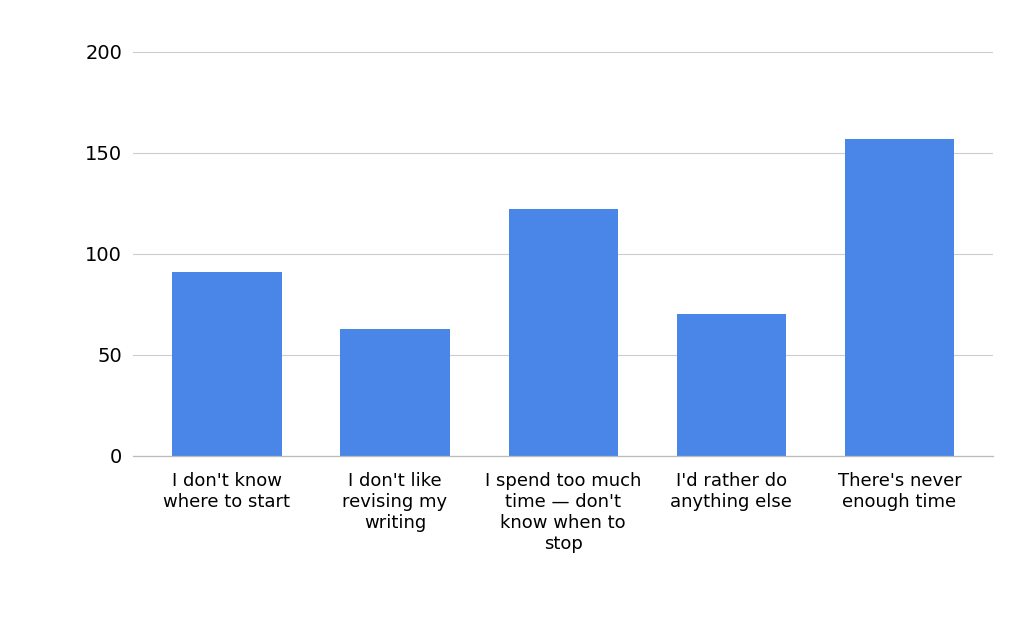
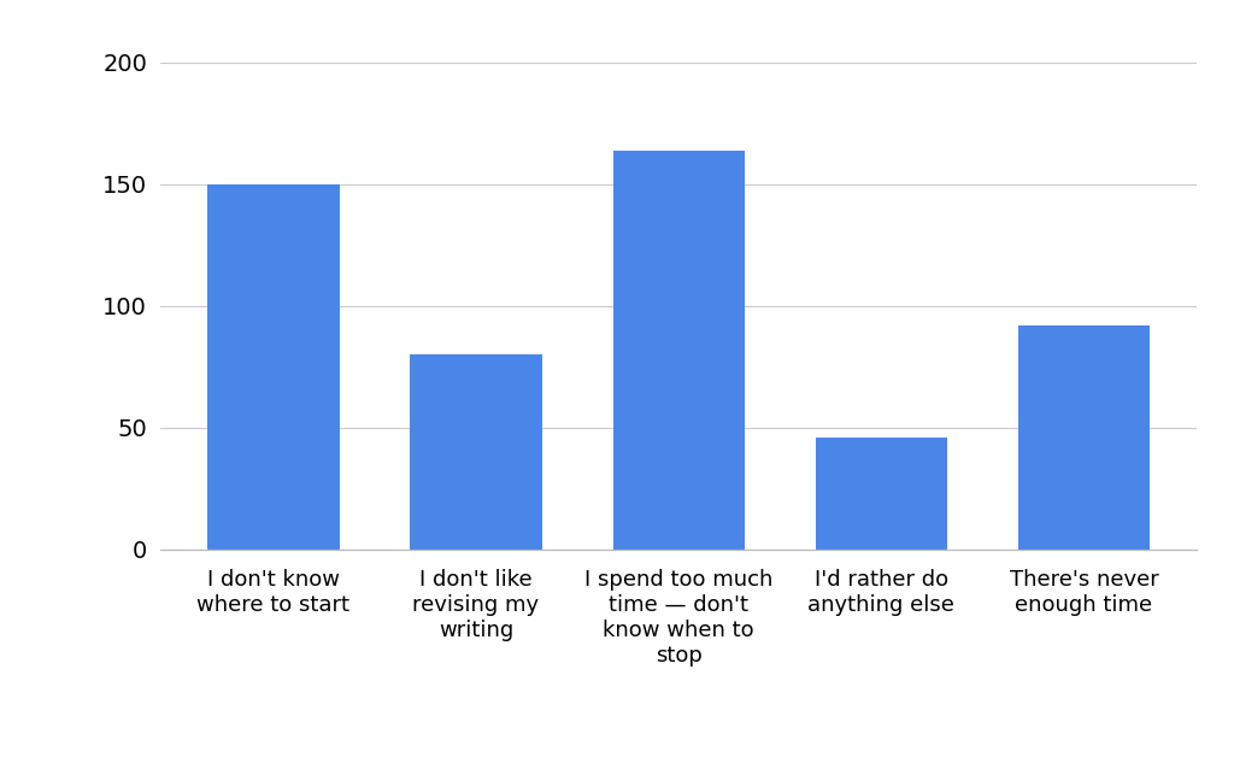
I don't know where to start: 91 -> 150
I don't like revising my writing: 63 -> 80
I spend too much time — don't know when to stop: 122 -> 164
I'd rather do anything else: 70 -> 46
There's never enough time: 157 -> 92
